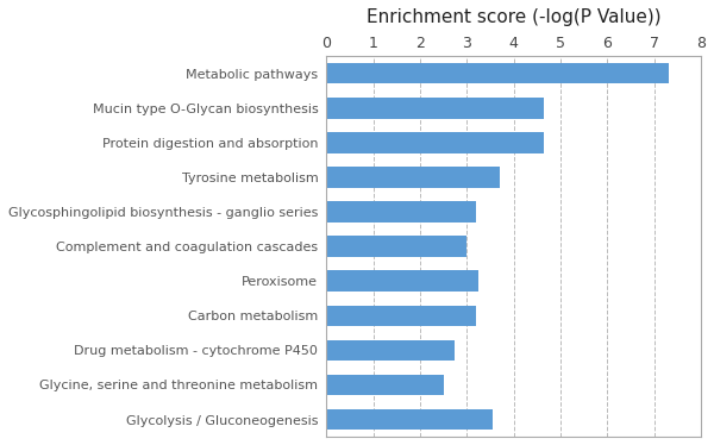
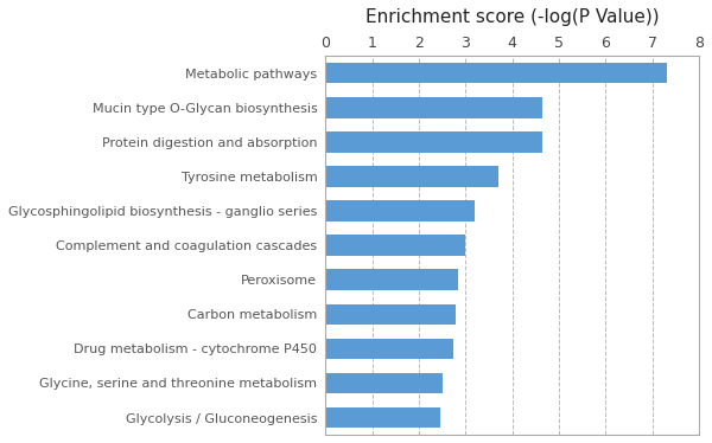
Peroxisome: 3.25 -> 2.85
Carbon metabolism: 3.20 -> 2.80
Glycolysis / Gluconeogenesis: 3.55 -> 2.45
